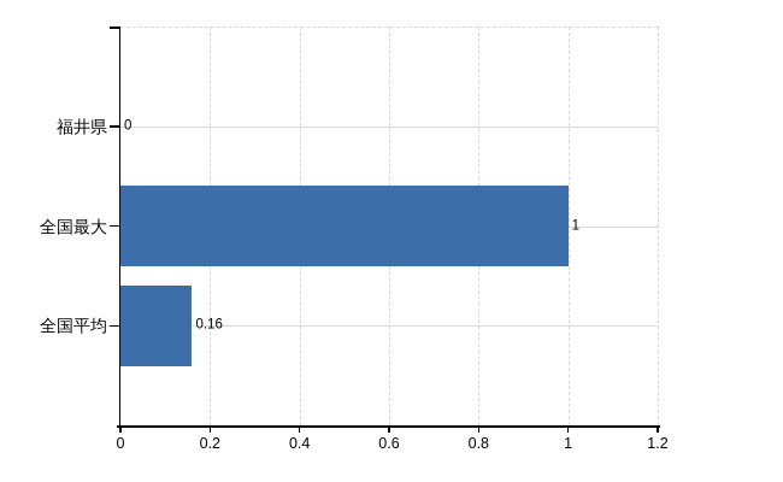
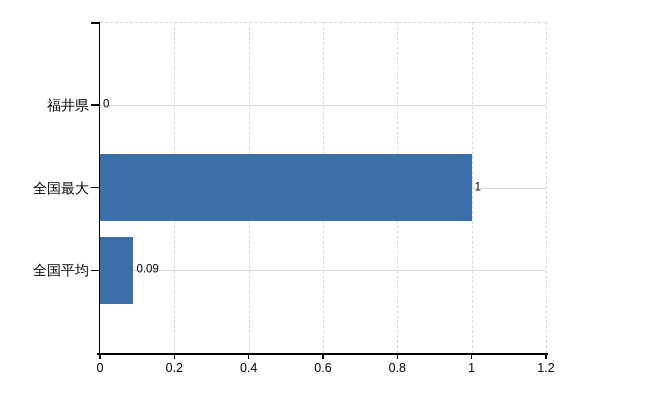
全国平均: 0.16 -> 0.09
